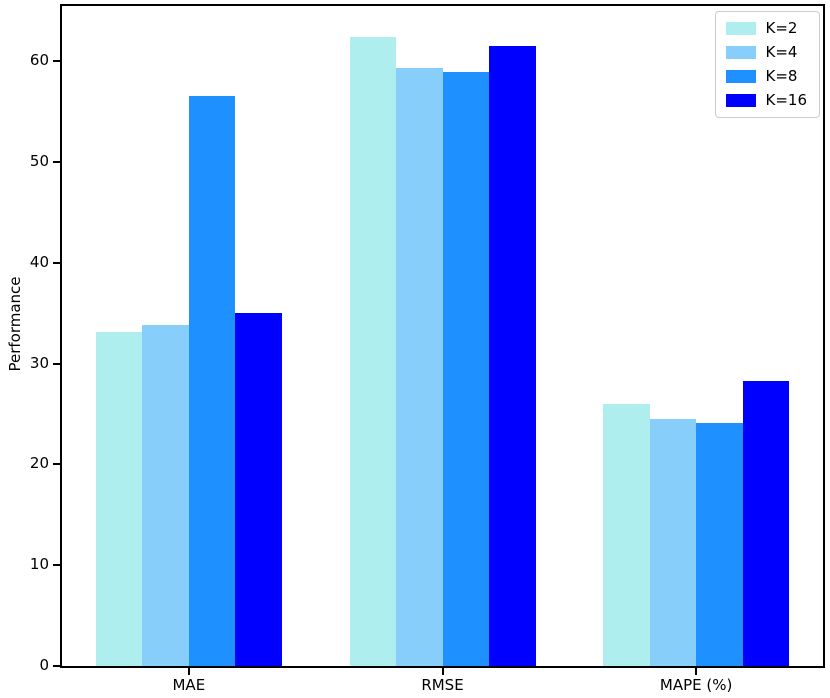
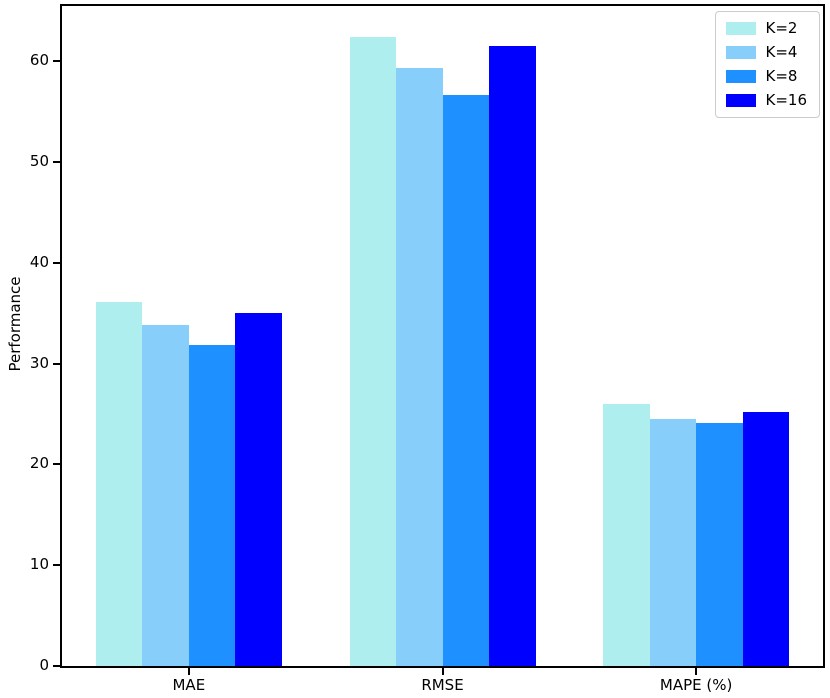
K=2/MAE: 33.1 -> 36.1
K=8/MAE: 56.6 -> 31.9
K=8/RMSE: 59.0 -> 56.7
K=16/MAPE (%): 28.3 -> 25.2
